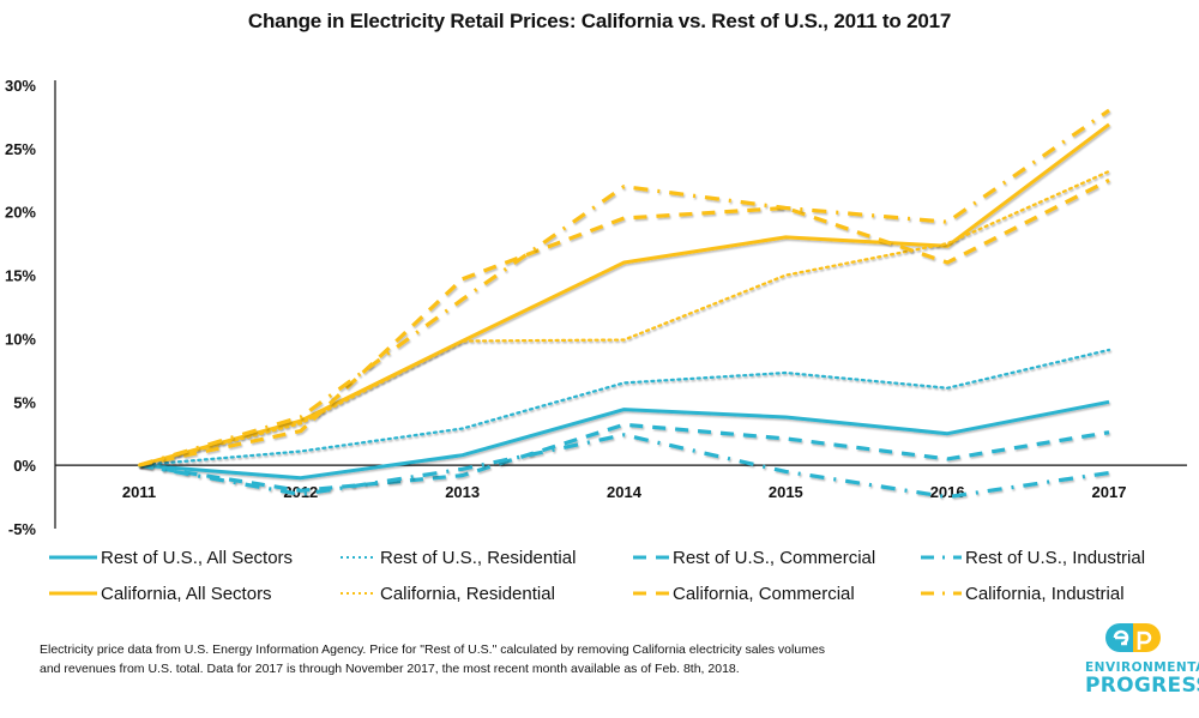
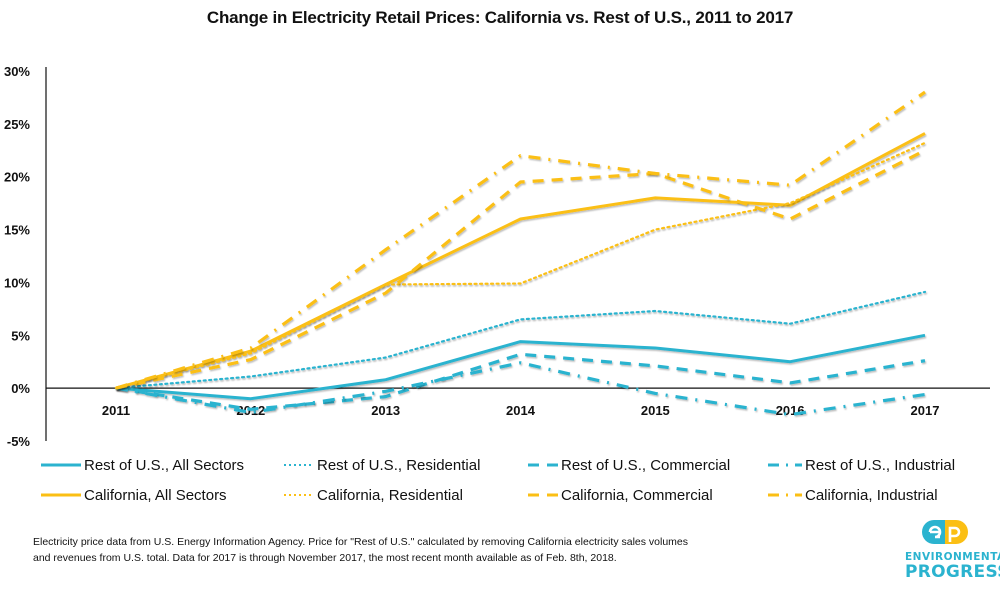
California, Commercial/2013: 14.7% -> 9.0%
California, All Sectors/2017: 26.9% -> 24.1%
